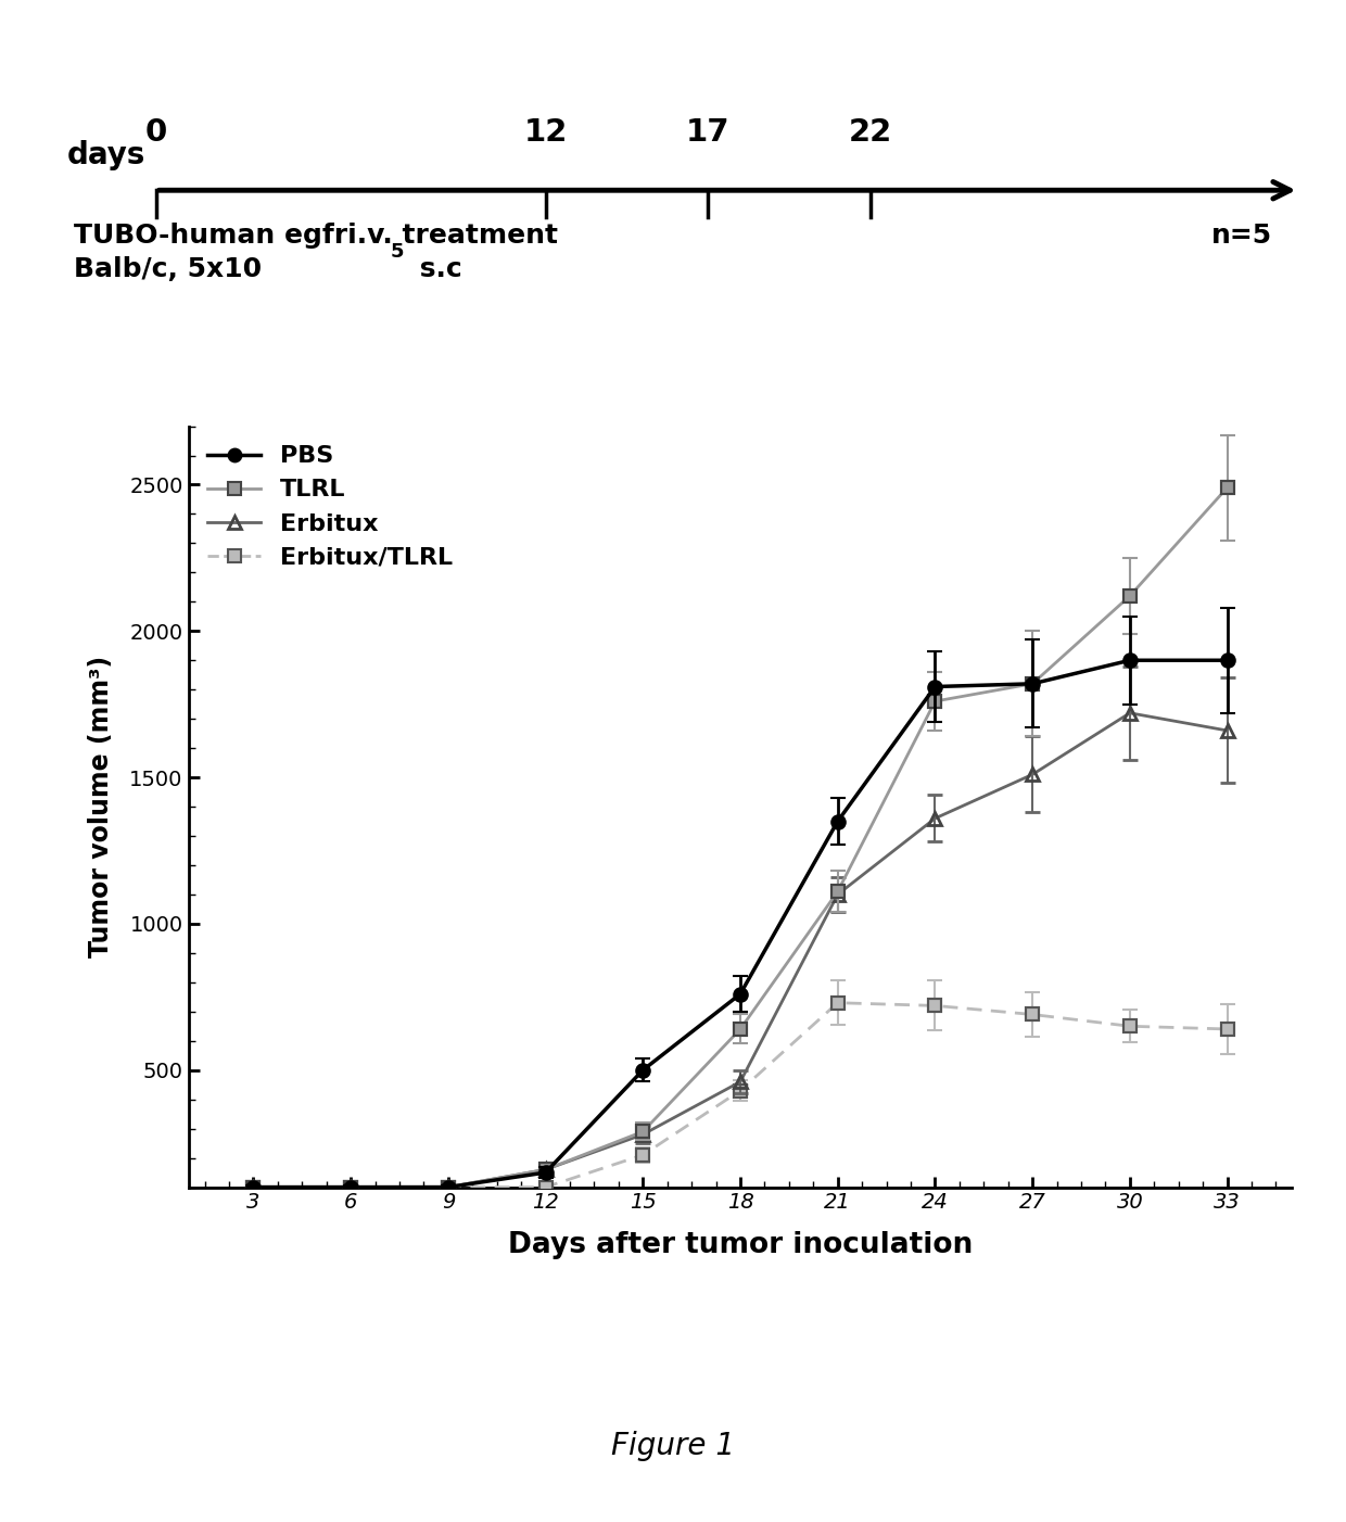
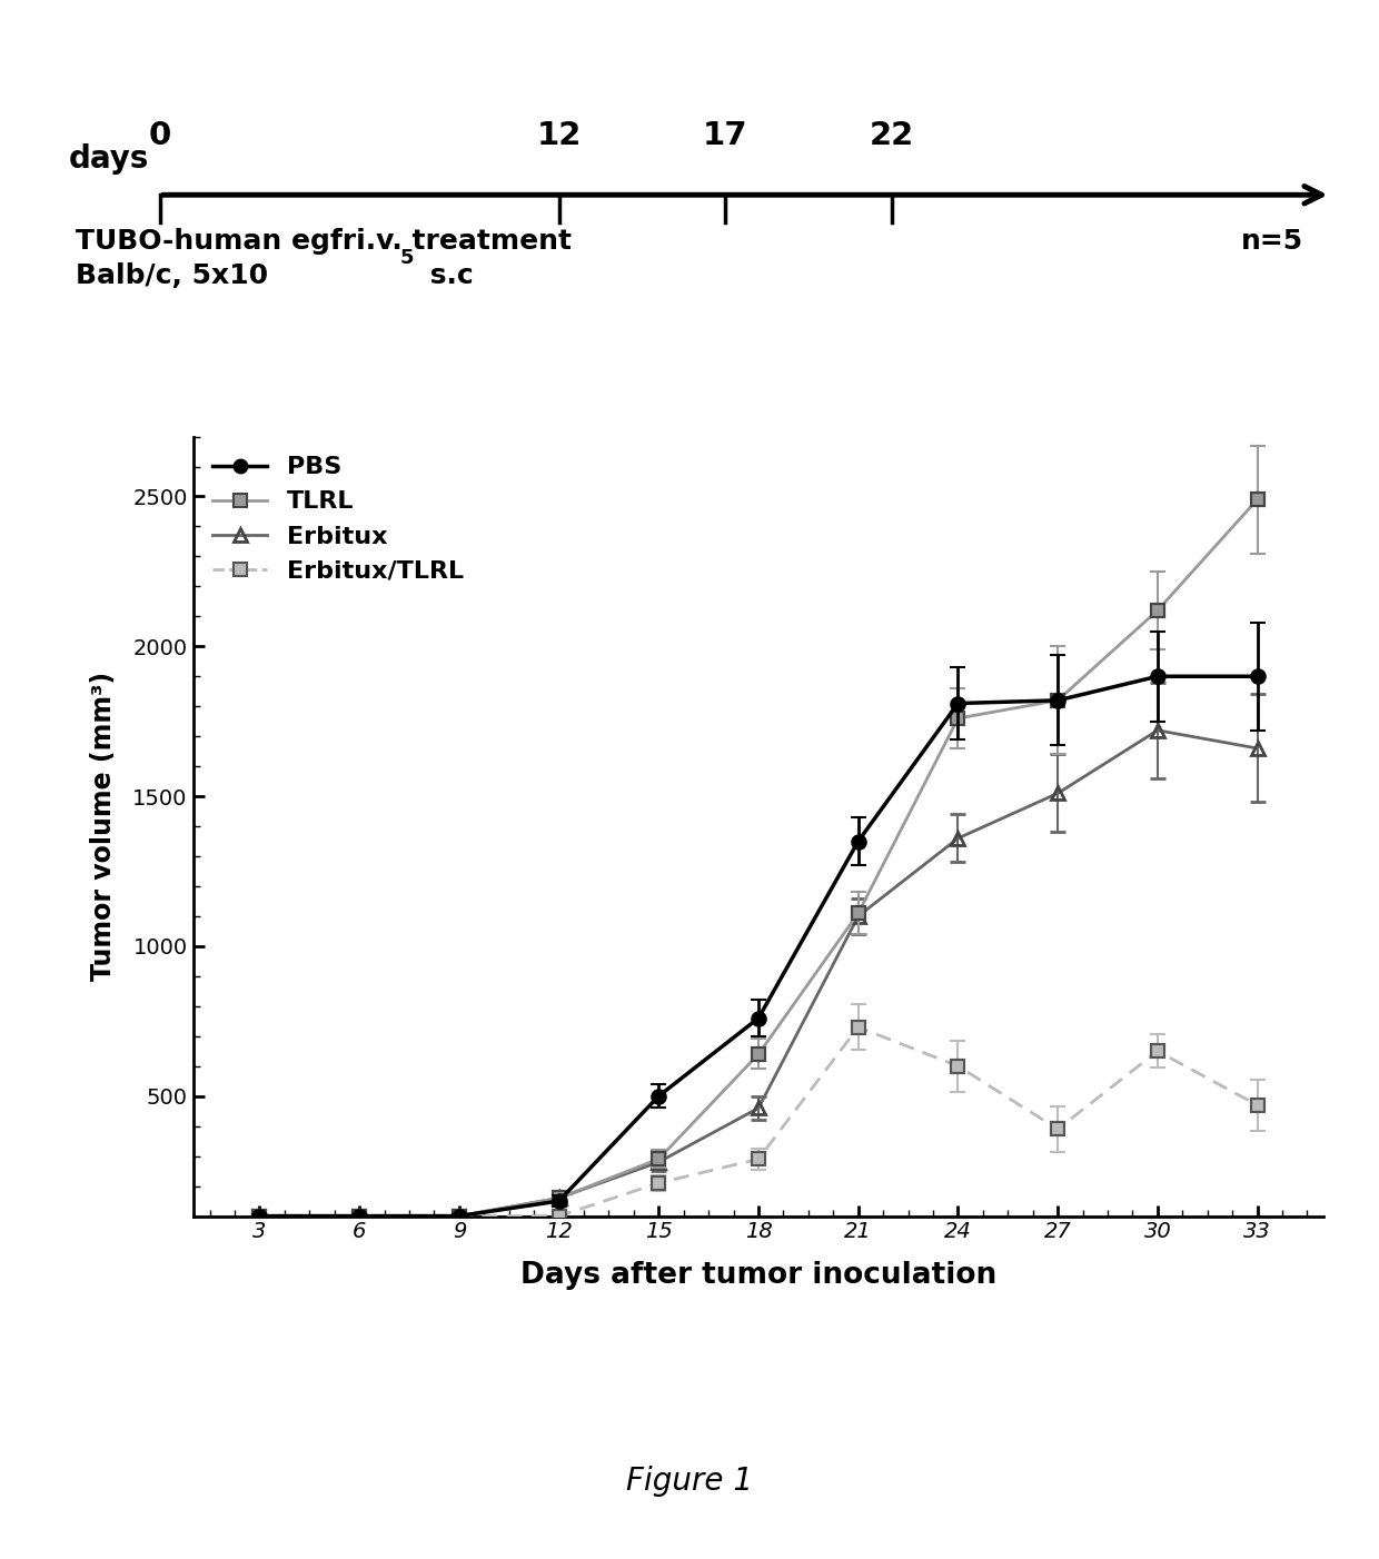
Erbitux/TLRL/18: 430 -> 290
Erbitux/TLRL/24: 720 -> 600
Erbitux/TLRL/27: 690 -> 390
Erbitux/TLRL/33: 640 -> 470
